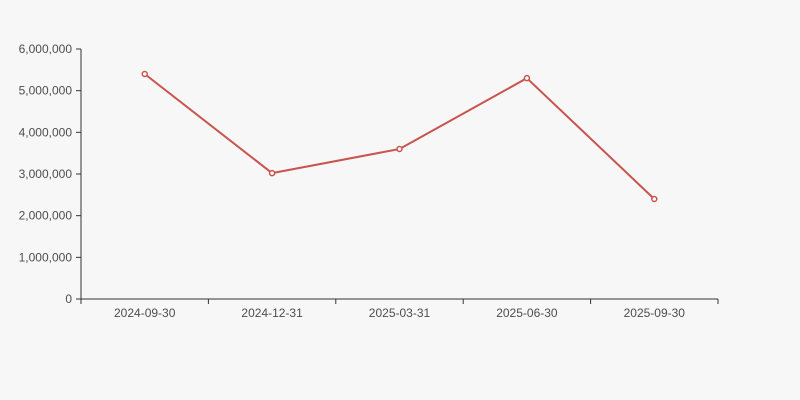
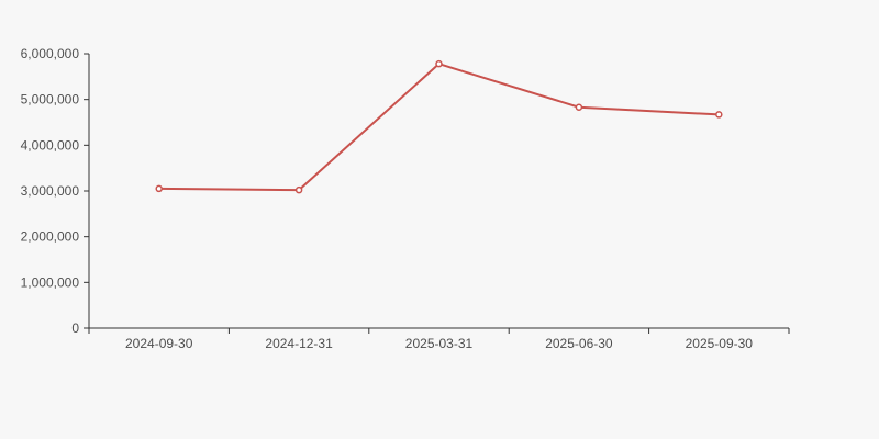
2024-09-30: 5400000 -> 3000000
2025-03-31: 3600000 -> 5800000
2025-06-30: 5300000 -> 4800000
2025-09-30: 2400000 -> 4700000
